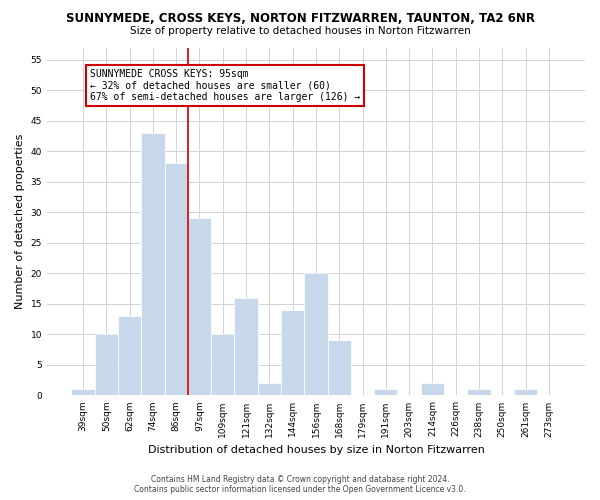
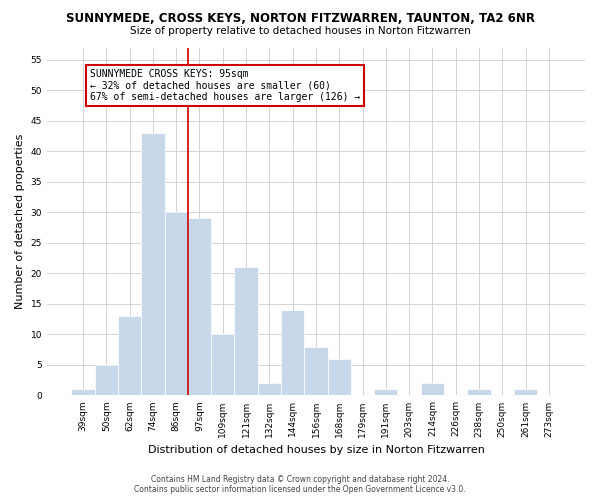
50sqm: 10 -> 5
86sqm: 38 -> 30
121sqm: 16 -> 21
156sqm: 20 -> 8
168sqm: 9 -> 6
